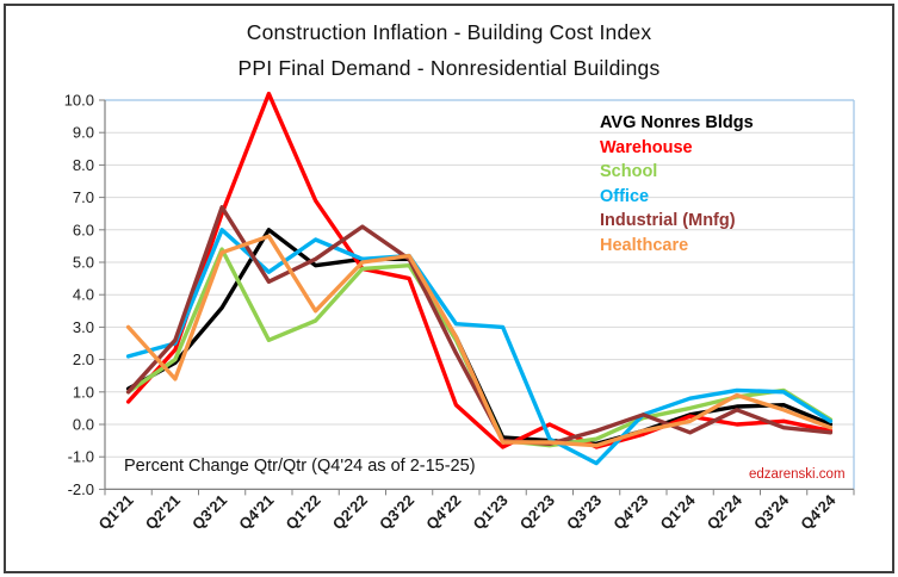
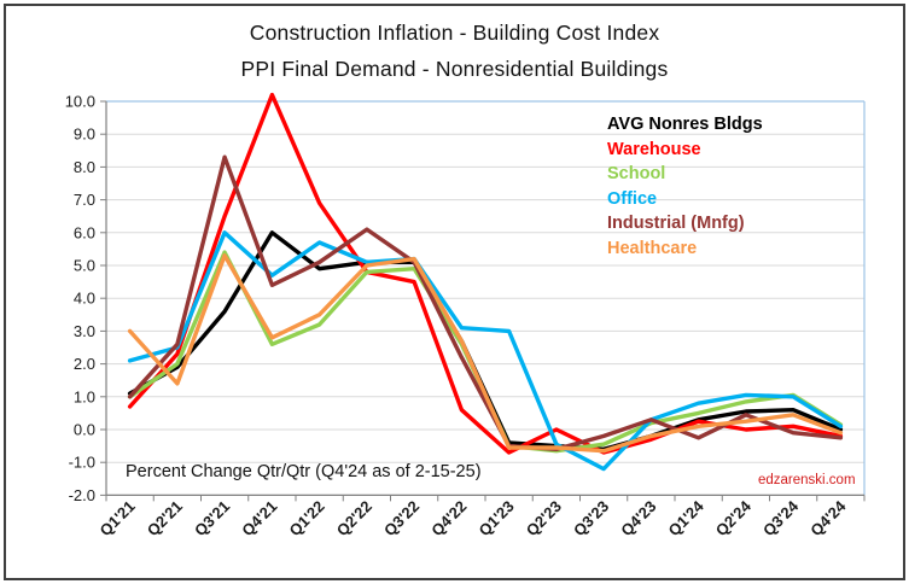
Industrial (Mnfg)/Q3'21: 6.7 -> 8.3
Healthcare/Q4'21: 5.8 -> 2.8
Healthcare/Q2'24: 0.9 -> 0.2
